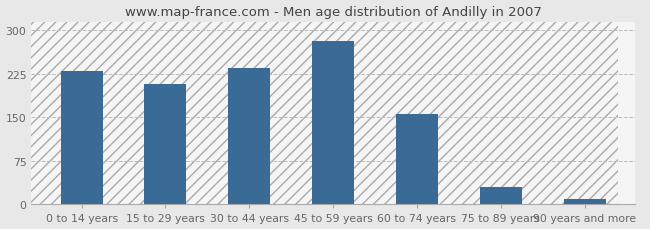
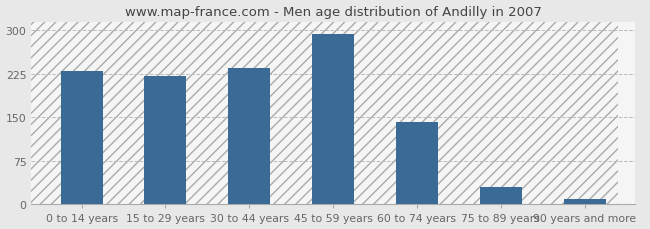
15 to 29 years: 208 -> 222
45 to 59 years: 282 -> 293
60 to 74 years: 156 -> 142
